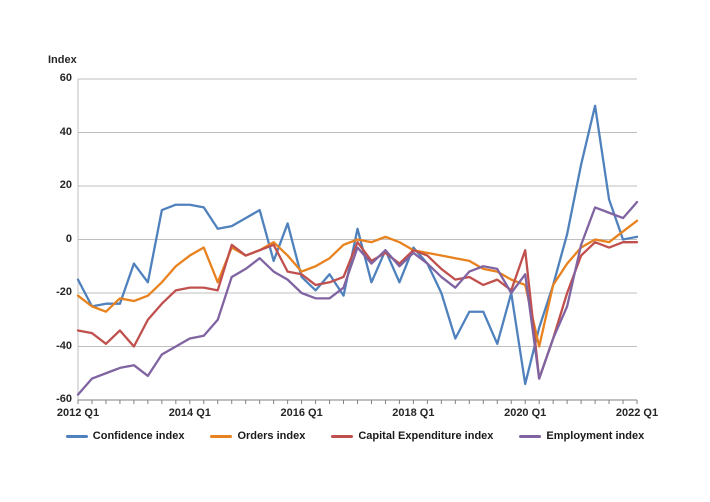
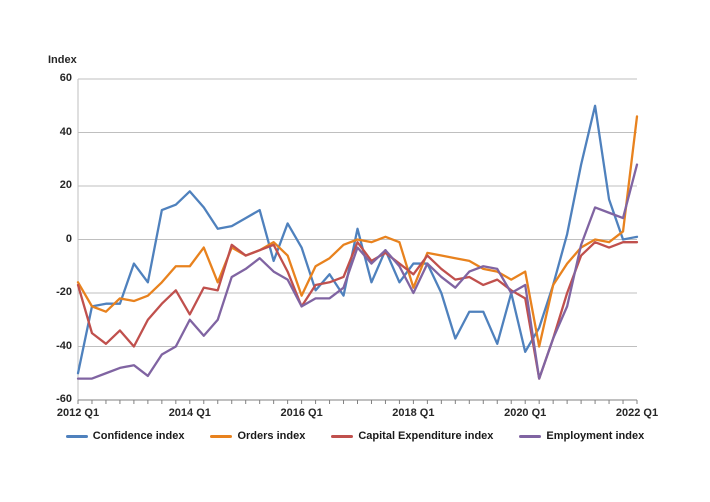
Confidence index/2012 Q1: -15 -> -50
Orders index/2012 Q1: -21 -> -16
Capital Expenditure index/2012 Q1: -34 -> -17
Employment index/2012 Q1: -58 -> -52
Confidence index/2014 Q1: 13 -> 18
Orders index/2014 Q1: -6 -> -10
Capital Expenditure index/2014 Q1: -18 -> -28
Employment index/2014 Q1: -37 -> -30
Confidence index/2016 Q1: -14 -> -3
Orders index/2016 Q1: -12 -> -21
Capital Expenditure index/2016 Q1: -13 -> -25
Employment index/2016 Q1: -20 -> -25
Confidence index/2018 Q1: -3 -> -9
Orders index/2018 Q1: -4 -> -18
Capital Expenditure index/2018 Q1: -4 -> -13
Employment index/2018 Q1: -5 -> -20
Confidence index/2020 Q1: -54 -> -42
Orders index/2020 Q1: -17 -> -12
Capital Expenditure index/2020 Q1: -4 -> -22
Employment index/2020 Q1: -13 -> -17
Orders index/2022 Q1: 7 -> 46
Employment index/2022 Q1: 14 -> 28
